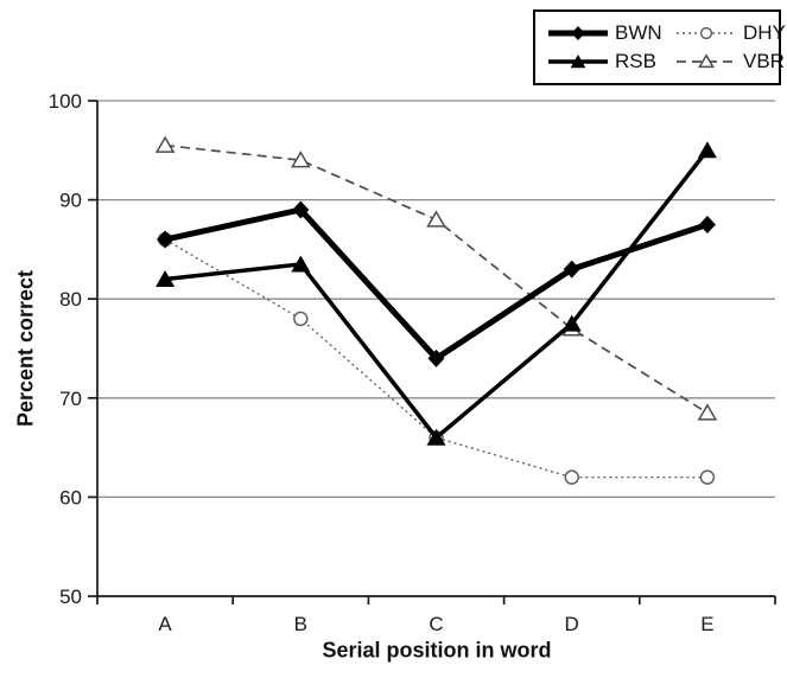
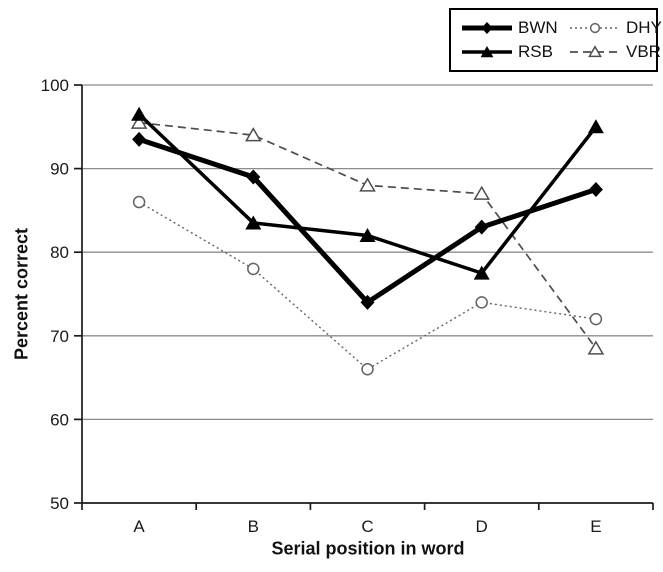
BWN/A: 86 -> 94
RSB/A: 82 -> 96
RSB/C: 66 -> 82
DHY/D: 62 -> 74
VBR/D: 77 -> 87
DHY/E: 62 -> 72
